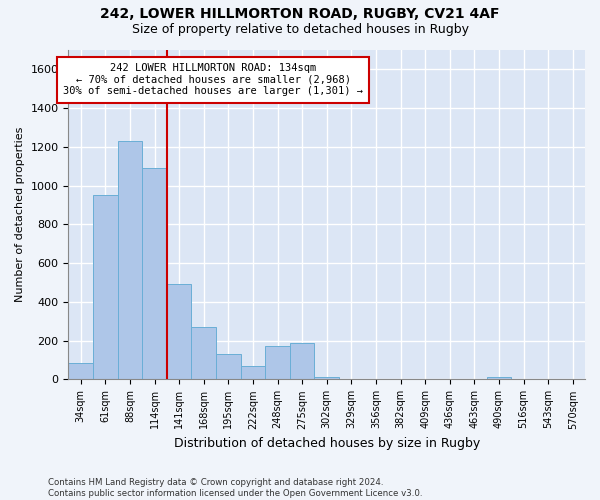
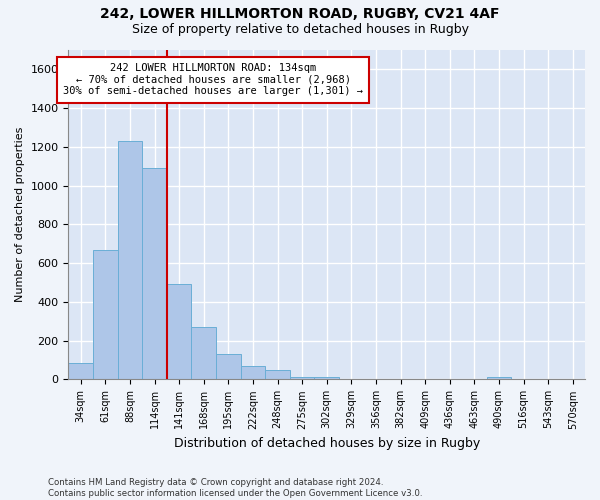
61sqm: 950 -> 670
248sqm: 170 -> 50
275sqm: 190 -> 20
